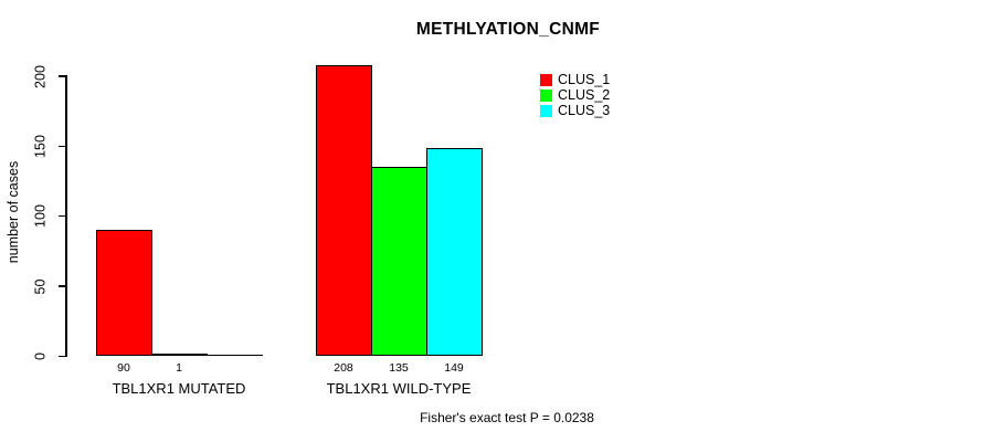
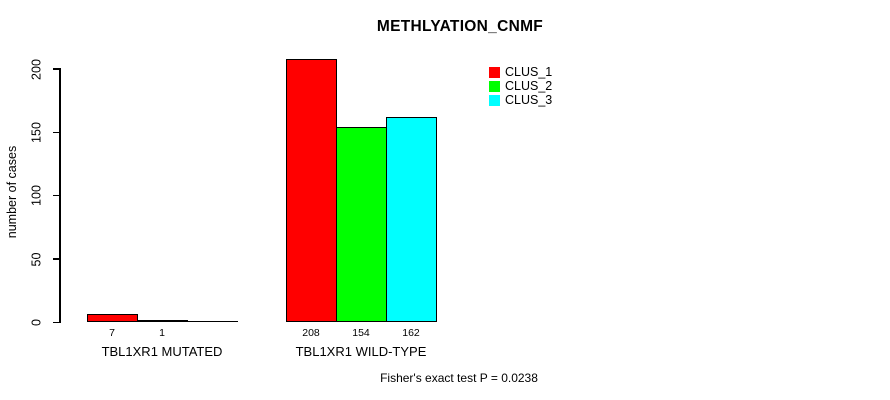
CLUS_1/TBL1XR1 MUTATED: 90 -> 7
CLUS_2/TBL1XR1 WILD-TYPE: 135 -> 154
CLUS_3/TBL1XR1 WILD-TYPE: 149 -> 162
